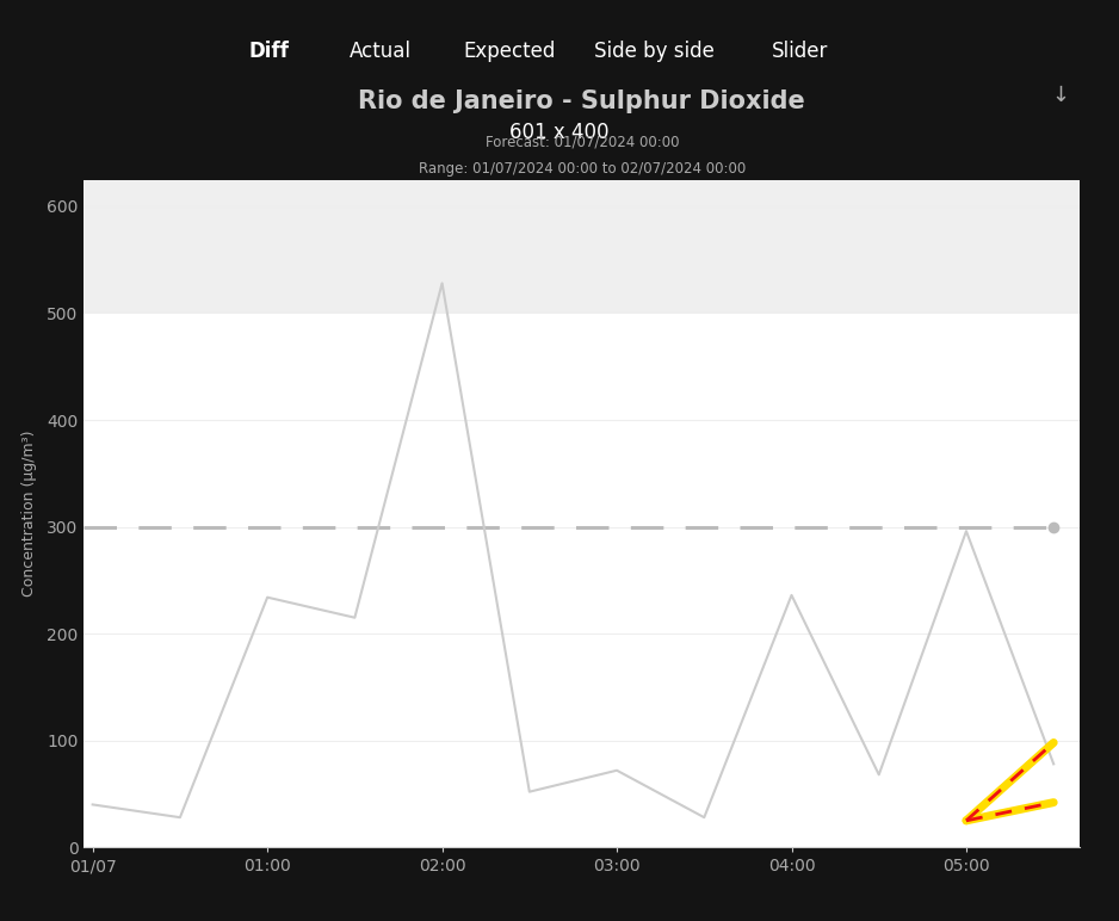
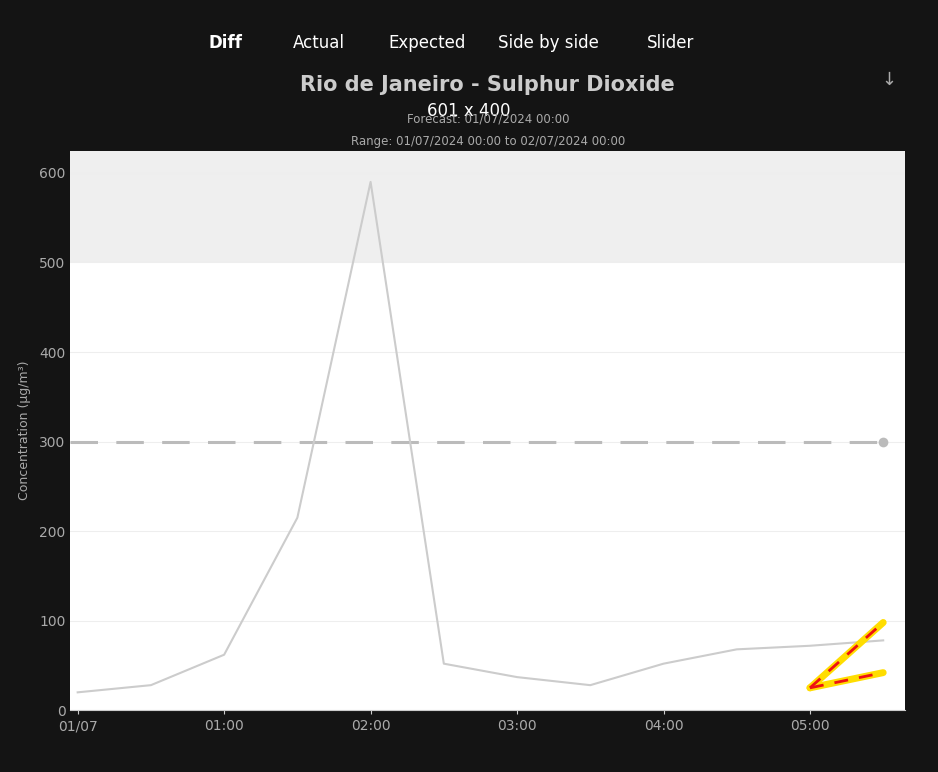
01/07: 40 -> 20
01:00: 234 -> 62
02:00: 528 -> 590
03:00: 72 -> 37
04:00: 236 -> 52
05:00: 296 -> 72
